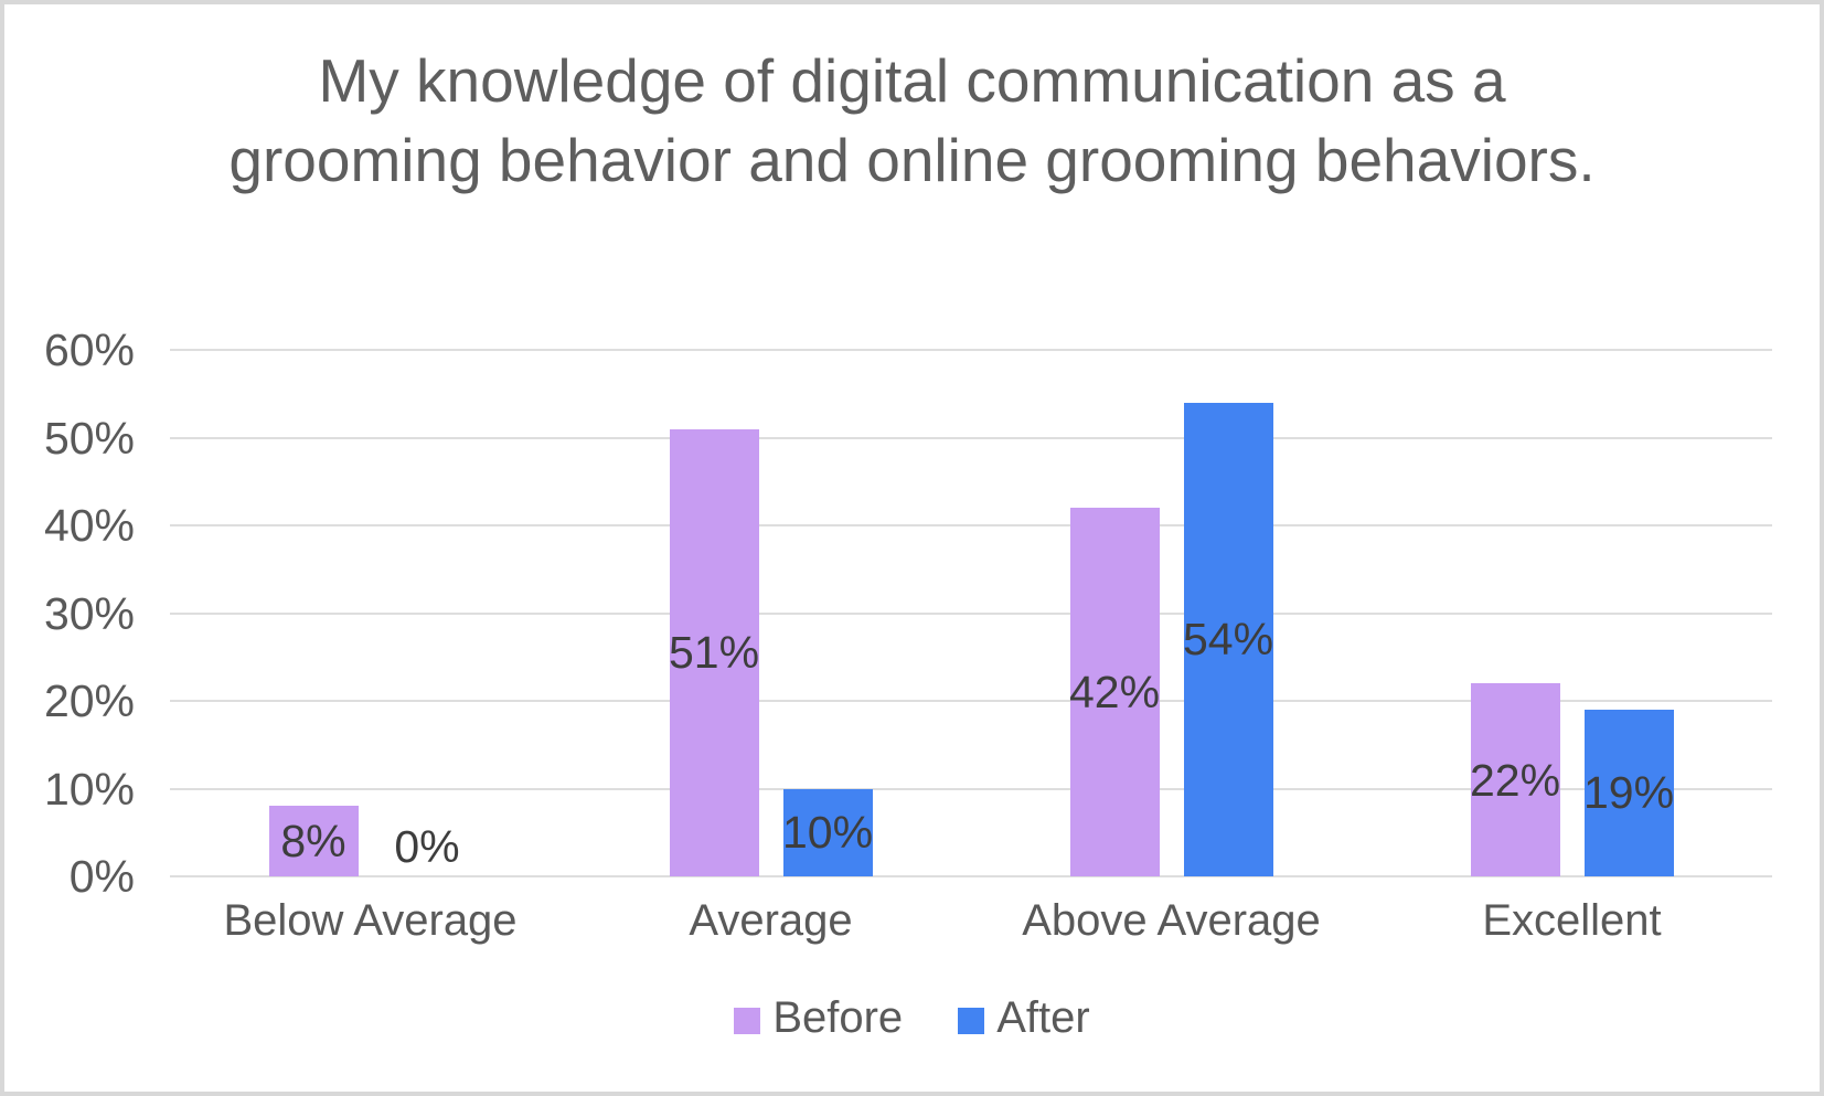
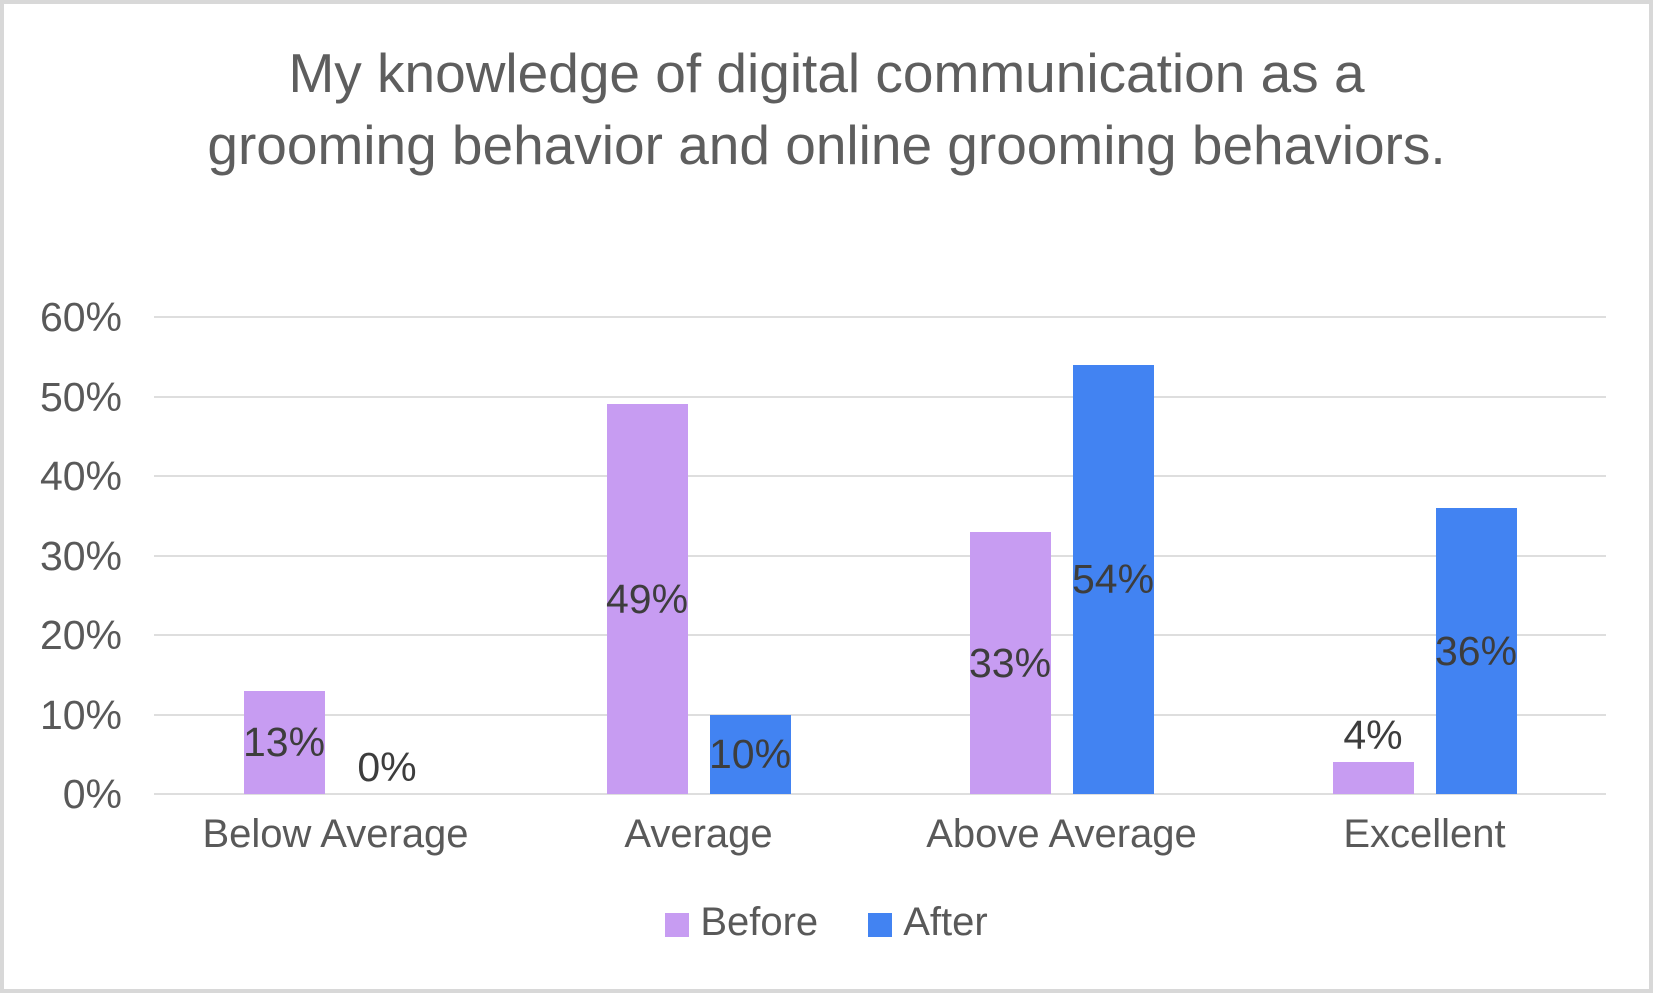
Before/Below Average: 8% -> 13%
Before/Average: 51% -> 49%
Before/Above Average: 42% -> 33%
Before/Excellent: 22% -> 4%
After/Excellent: 19% -> 36%
